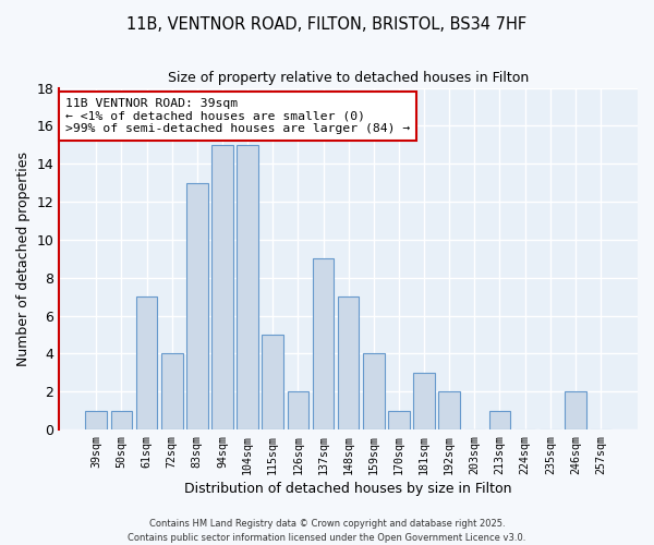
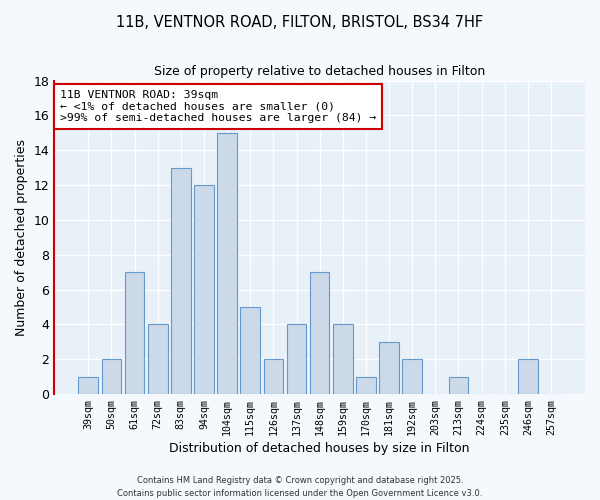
50sqm: 1 -> 2
94sqm: 15 -> 12
137sqm: 9 -> 4
